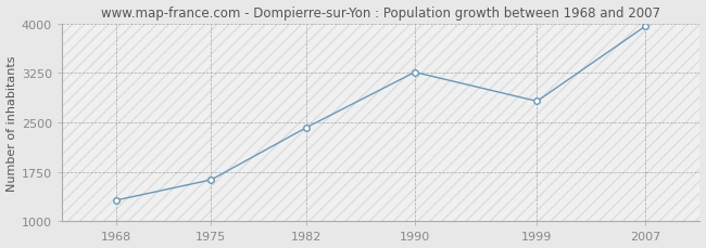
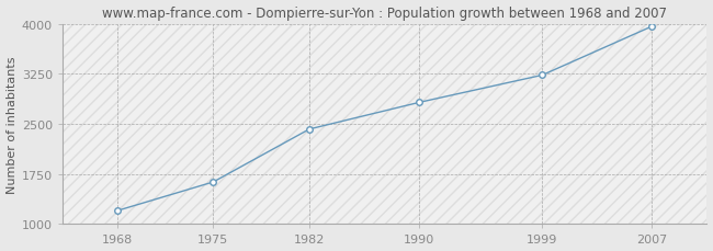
1968: 1320 -> 1200
1990: 3260 -> 2820
1999: 2820 -> 3230
